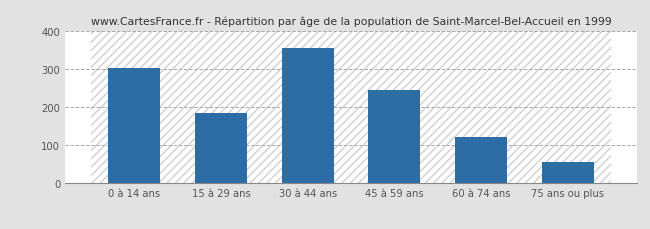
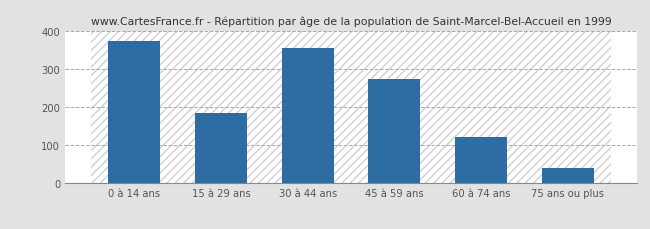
0 à 14 ans: 303 -> 375
45 à 59 ans: 245 -> 275
75 ans ou plus: 56 -> 40
